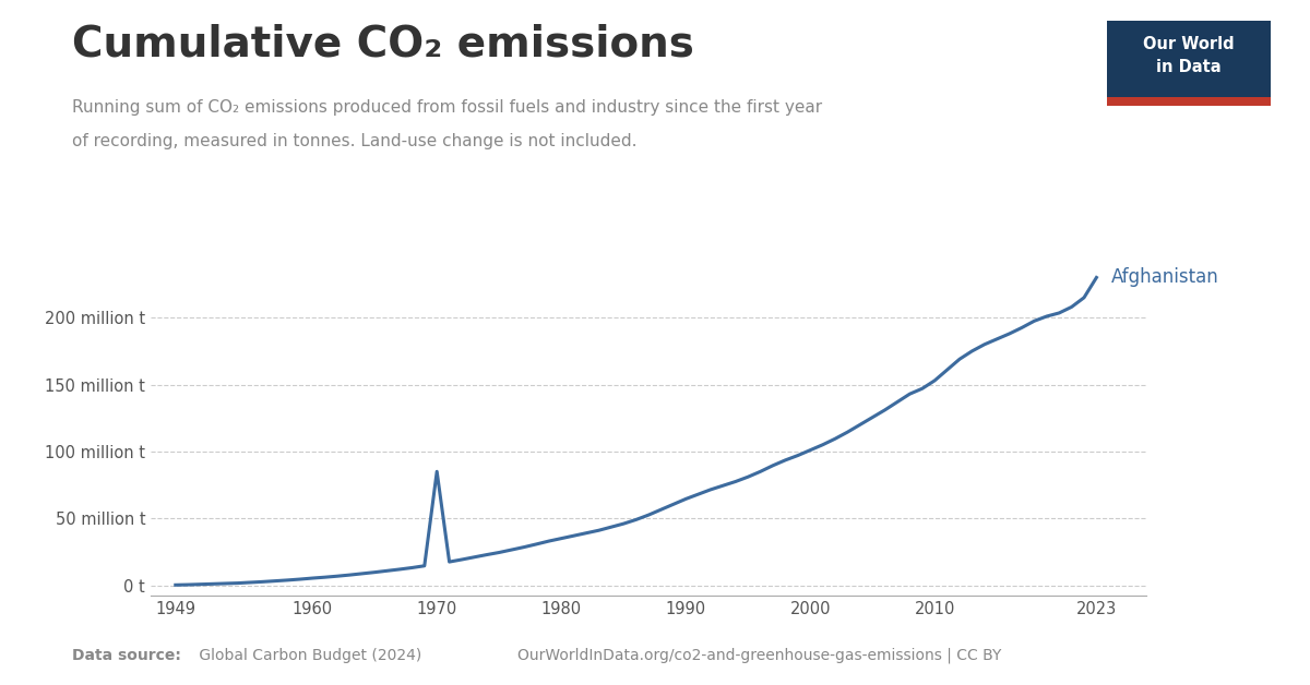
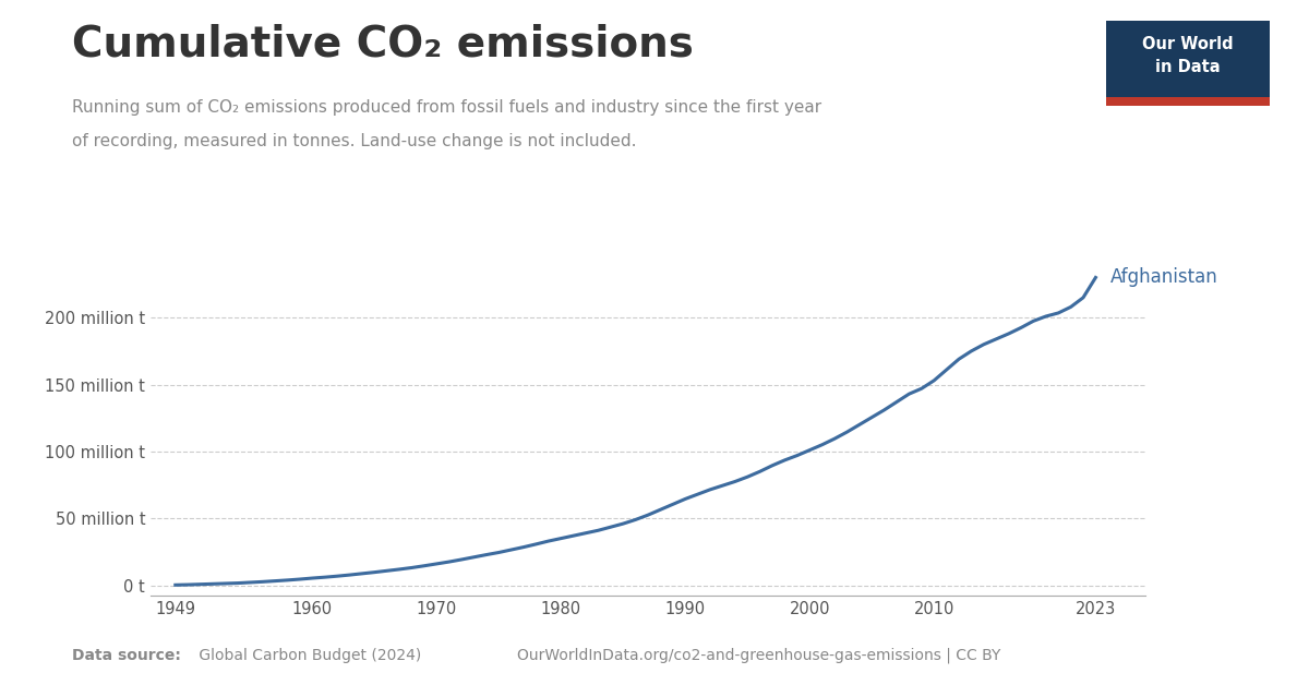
1970: 85 million t -> 16 million t
